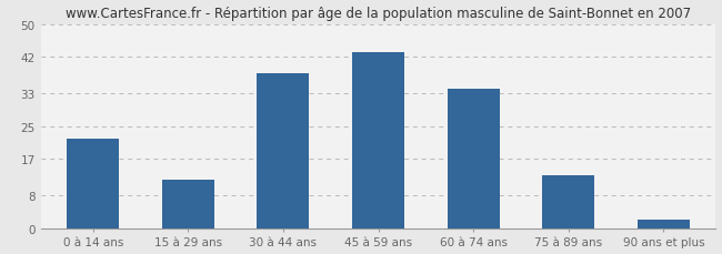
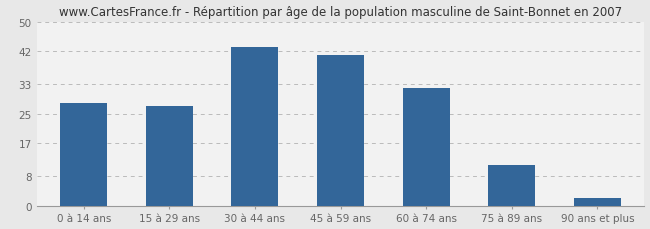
0 à 14 ans: 22 -> 28
15 à 29 ans: 12 -> 27
30 à 44 ans: 38 -> 43
45 à 59 ans: 43 -> 41
60 à 74 ans: 34 -> 32
75 à 89 ans: 13 -> 11
